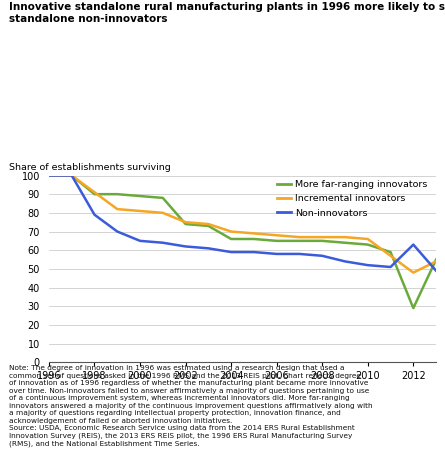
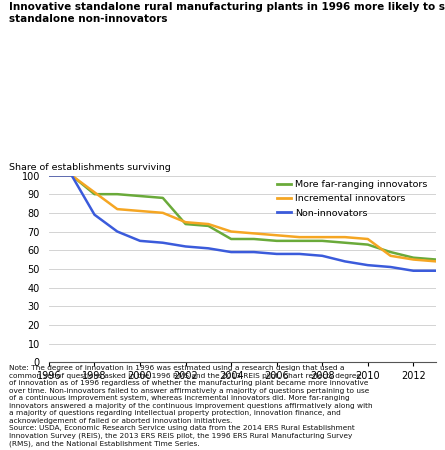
More far-ranging innovators/2012: 29 -> 56
Incremental innovators/2012: 48 -> 55
Non-innovators/2012: 63 -> 49
